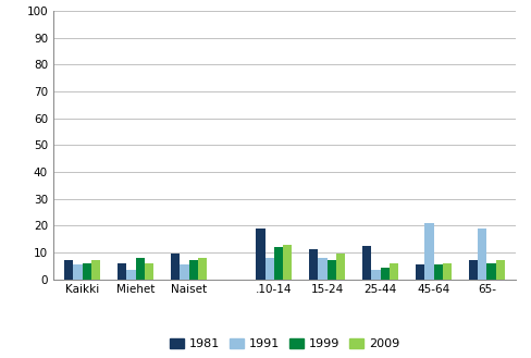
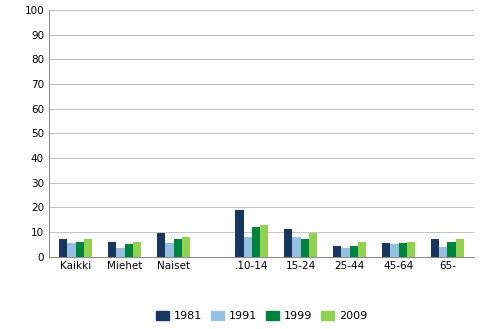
1999/Miehet: 8.0 -> 5.0
1981/25-44: 12.5 -> 4.5
1991/45-64: 21.0 -> 5.0
1991/65-: 19.0 -> 4.0
